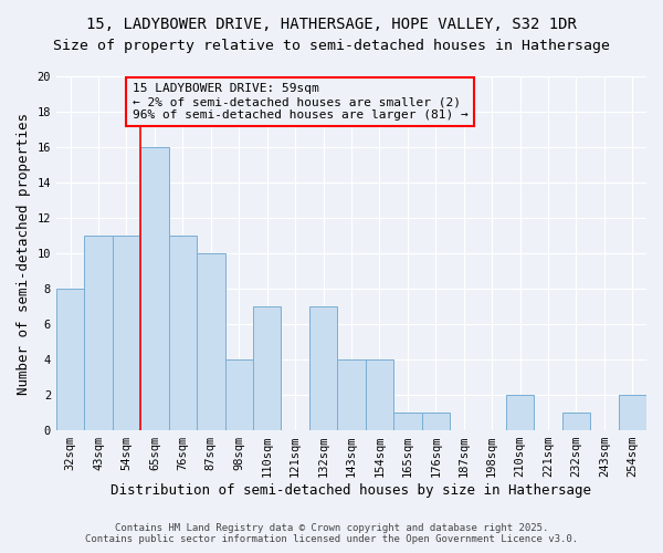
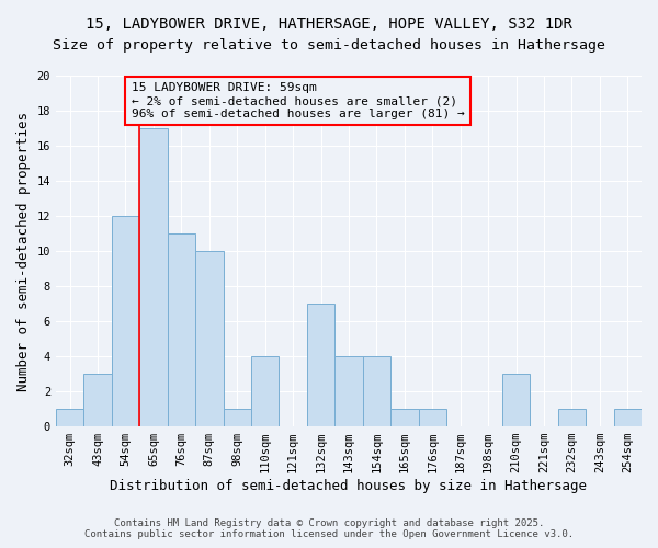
32sqm: 8 -> 1
43sqm: 11 -> 3
54sqm: 11 -> 12
65sqm: 16 -> 17
98sqm: 4 -> 1
110sqm: 7 -> 4
210sqm: 2 -> 3
254sqm: 2 -> 1
